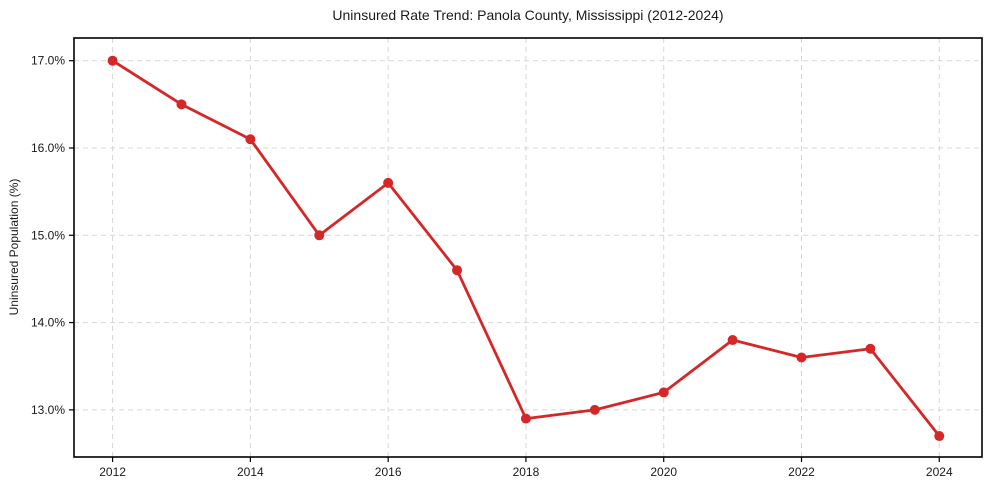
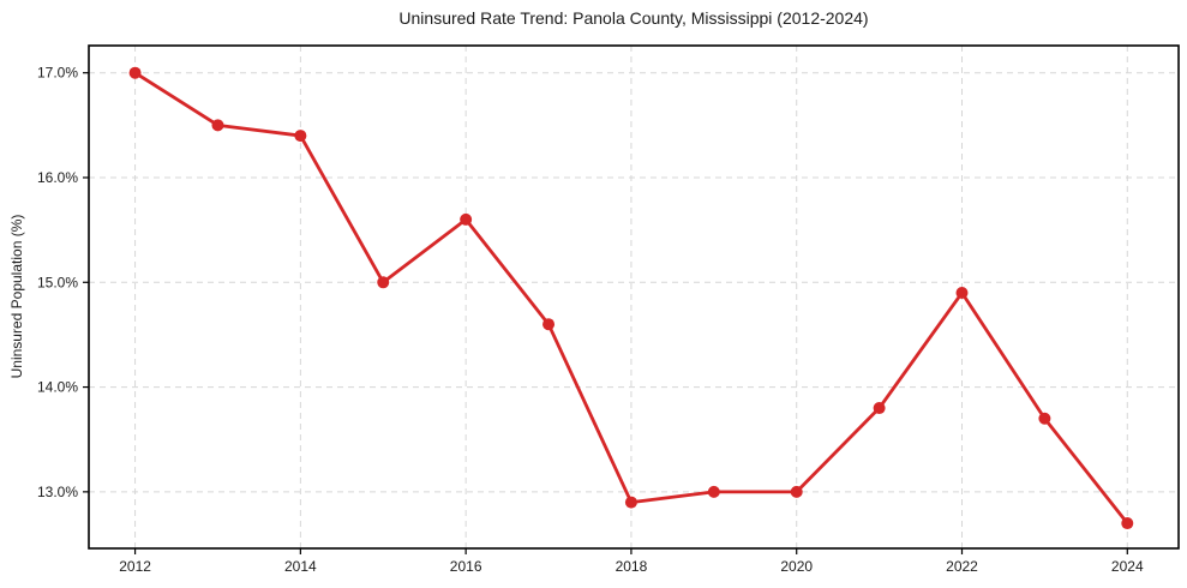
2014: 16.1% -> 16.4%
2020: 13.2% -> 13.0%
2022: 13.6% -> 14.9%
